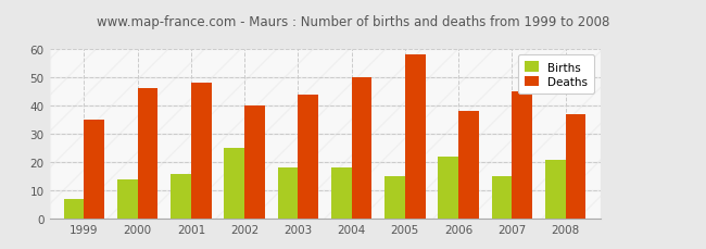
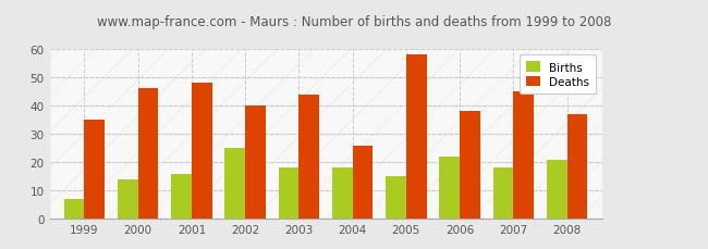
Deaths/2004: 50 -> 26
Births/2007: 15 -> 18
